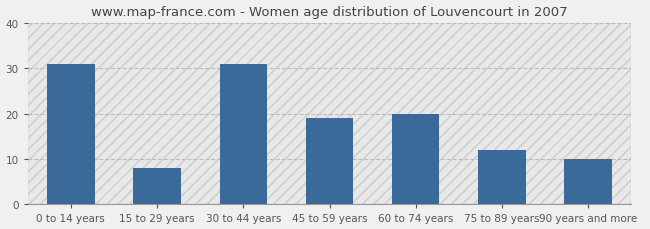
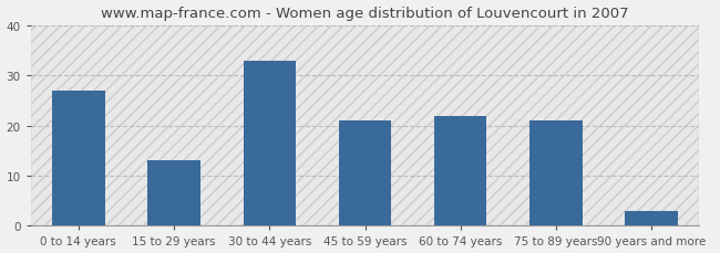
0 to 14 years: 31 -> 27
15 to 29 years: 8 -> 13
30 to 44 years: 31 -> 33
45 to 59 years: 19 -> 21
60 to 74 years: 20 -> 22
75 to 89 years: 12 -> 21
90 years and more: 10 -> 3
